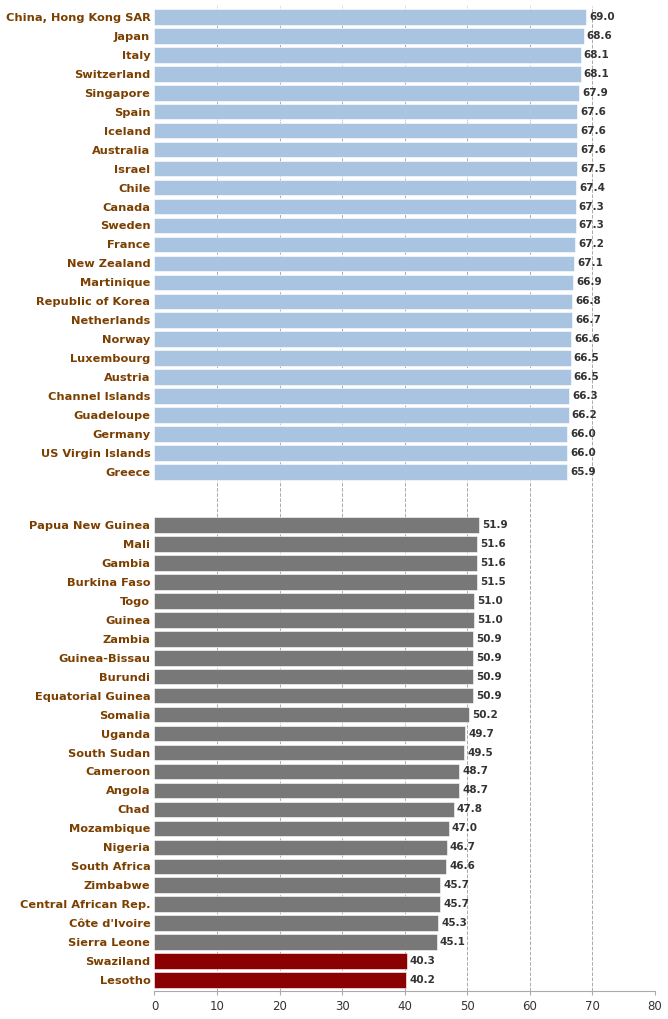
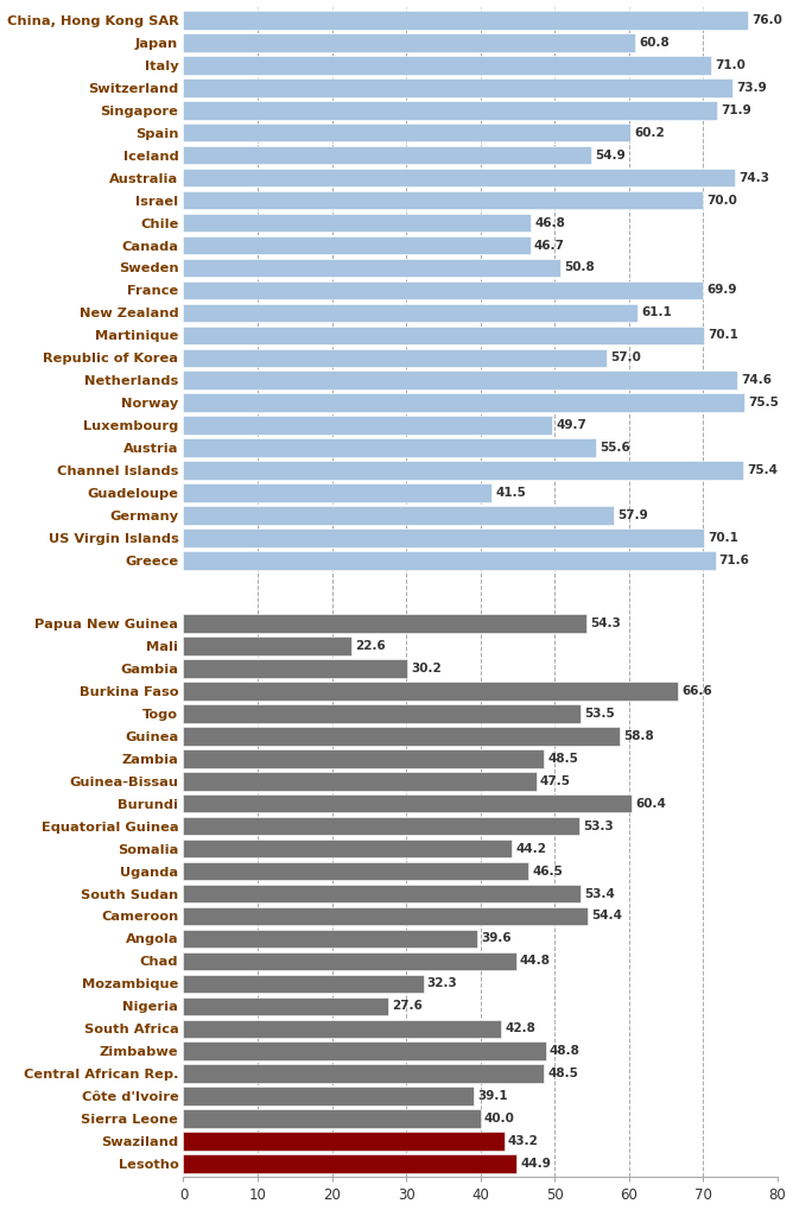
China, Hong Kong SAR: 69.0 -> 76.0
Japan: 68.6 -> 60.8
Italy: 68.1 -> 71.0
Switzerland: 68.1 -> 73.9
Singapore: 67.9 -> 71.9
Spain: 67.6 -> 60.2
Iceland: 67.6 -> 54.9
Australia: 67.6 -> 74.3
Israel: 67.5 -> 70.0
Chile: 67.4 -> 46.8
Canada: 67.3 -> 46.7
Sweden: 67.3 -> 50.8
France: 67.2 -> 69.9
New Zealand: 67.1 -> 61.1
Martinique: 66.9 -> 70.1
Republic of Korea: 66.8 -> 57.0
Netherlands: 66.7 -> 74.6
Norway: 66.6 -> 75.5
Luxembourg: 66.5 -> 49.7
Austria: 66.5 -> 55.6
Channel Islands: 66.3 -> 75.4
Guadeloupe: 66.2 -> 41.5
Germany: 66.0 -> 57.9
US Virgin Islands: 66.0 -> 70.1
Greece: 65.9 -> 71.6
Papua New Guinea: 51.9 -> 54.3
Mali: 51.6 -> 22.6
Gambia: 51.6 -> 30.2
Burkina Faso: 51.5 -> 66.6
Togo: 51.0 -> 53.5
Guinea: 51.0 -> 58.8
Zambia: 50.9 -> 48.5
Guinea-Bissau: 50.9 -> 47.5
Burundi: 50.9 -> 60.4
Equatorial Guinea: 50.9 -> 53.3
Somalia: 50.2 -> 44.2
Uganda: 49.7 -> 46.5
South Sudan: 49.5 -> 53.4
Cameroon: 48.7 -> 54.4
Angola: 48.7 -> 39.6
Chad: 47.8 -> 44.8
Mozambique: 47.0 -> 32.3
Nigeria: 46.7 -> 27.6
South Africa: 46.6 -> 42.8
Zimbabwe: 45.7 -> 48.8
Central African Rep.: 45.7 -> 48.5
Côte d'Ivoire: 45.3 -> 39.1
Sierra Leone: 45.1 -> 40.0
Swaziland: 40.3 -> 43.2
Lesotho: 40.2 -> 44.9
